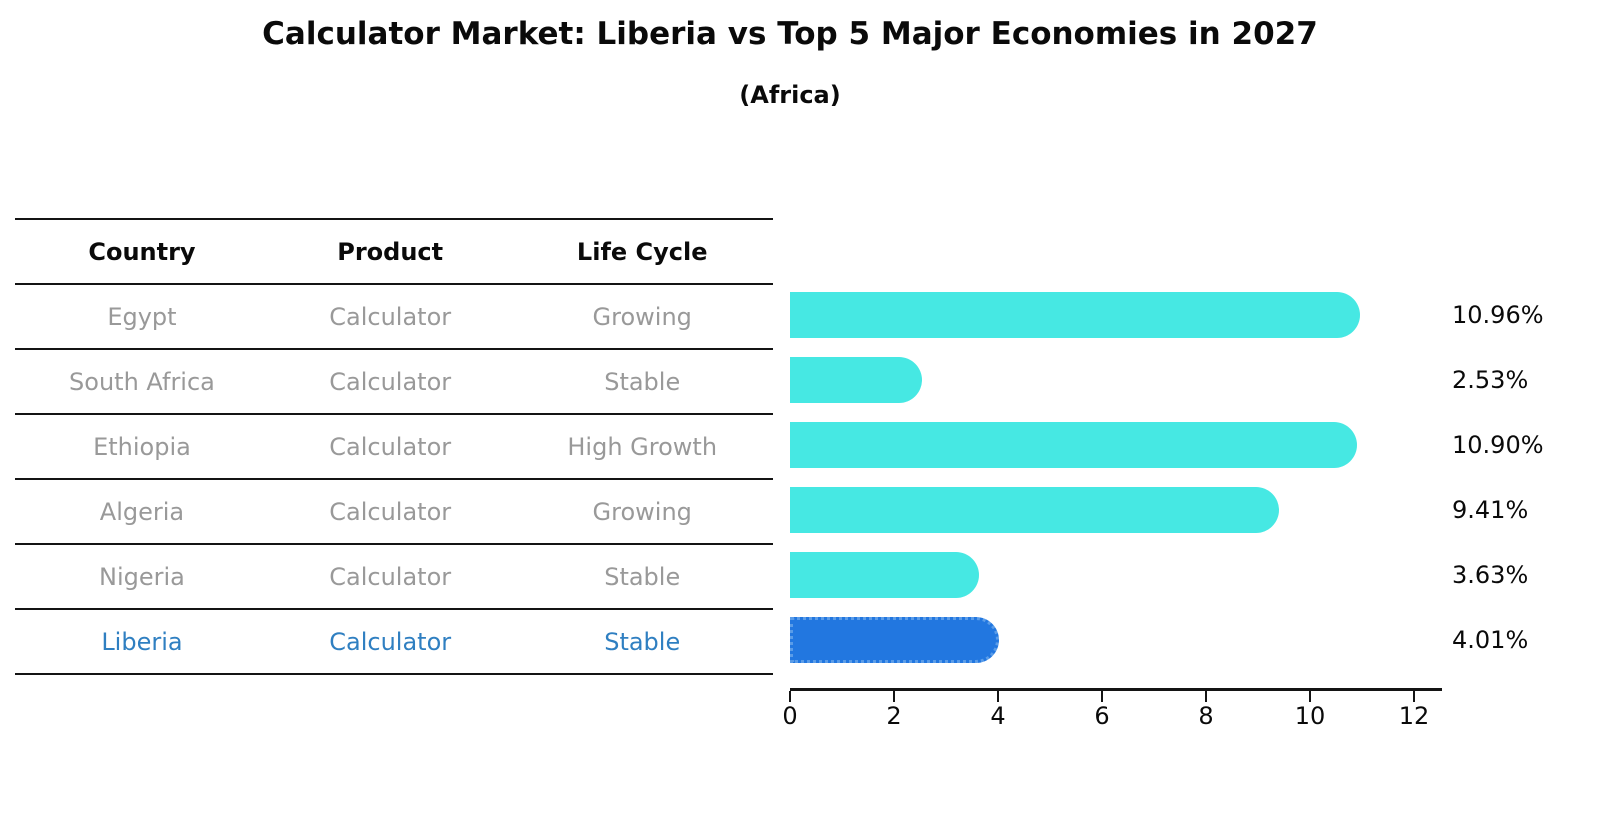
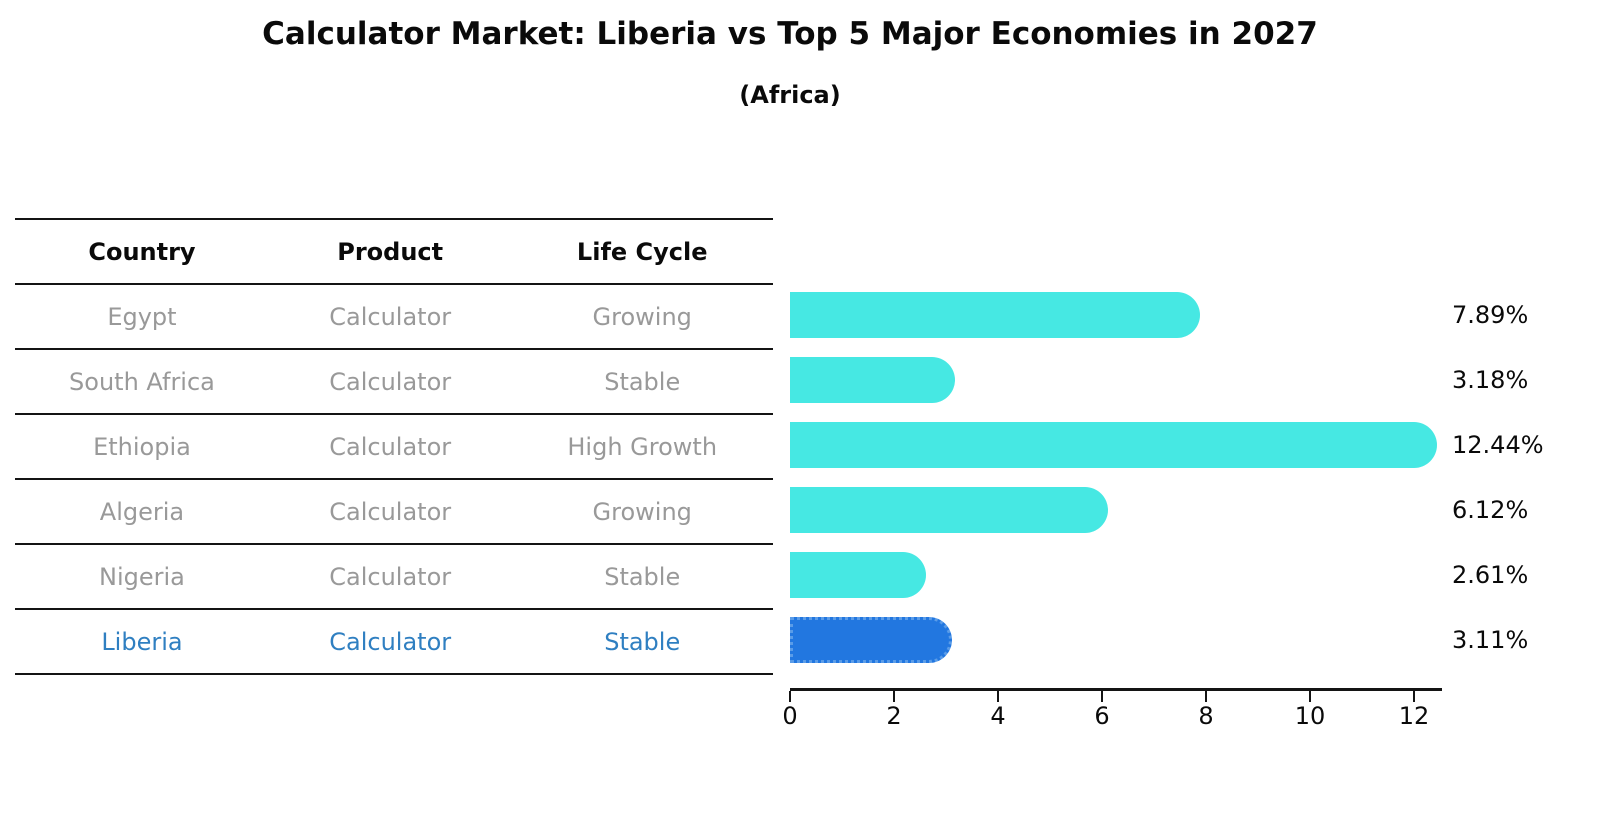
Egypt: 10.96% -> 7.89%
South Africa: 2.53% -> 3.18%
Ethiopia: 10.90% -> 12.44%
Algeria: 9.41% -> 6.12%
Nigeria: 3.63% -> 2.61%
Liberia: 4.01% -> 3.11%
